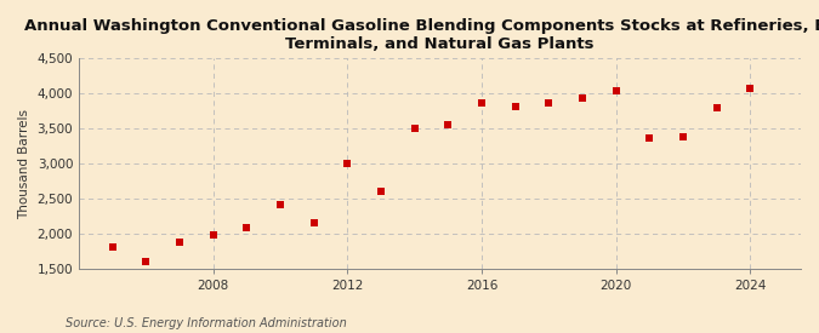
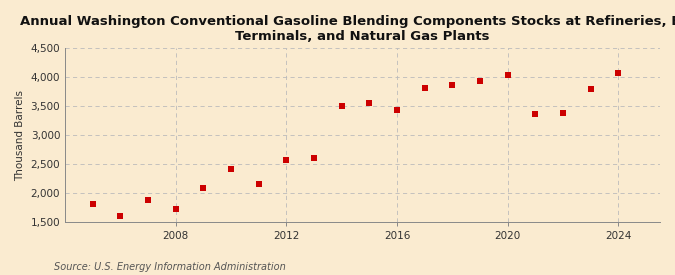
2008: 1,980 -> 1,720
2012: 3,000 -> 2,570
2016: 3,860 -> 3,430
